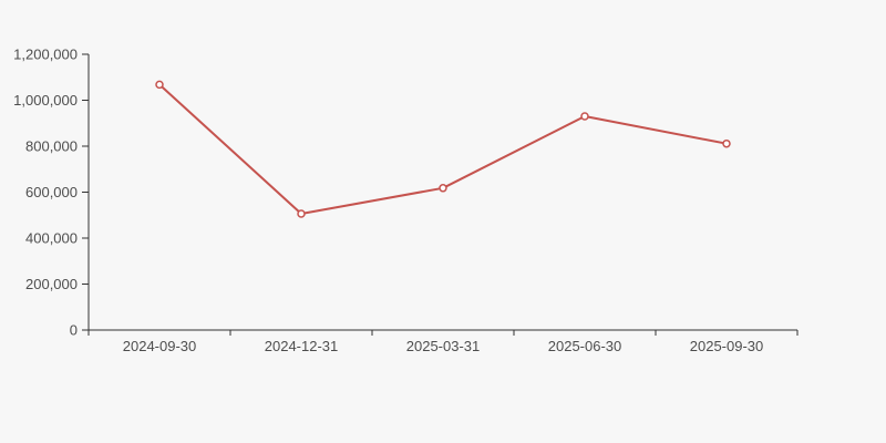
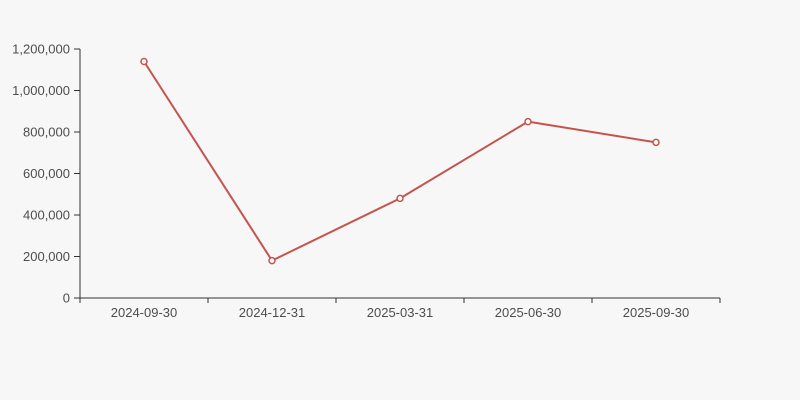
2024-09-30: 1070000 -> 1140000
2024-12-31: 510000 -> 180000
2025-03-31: 620000 -> 480000
2025-06-30: 930000 -> 850000
2025-09-30: 810000 -> 750000
